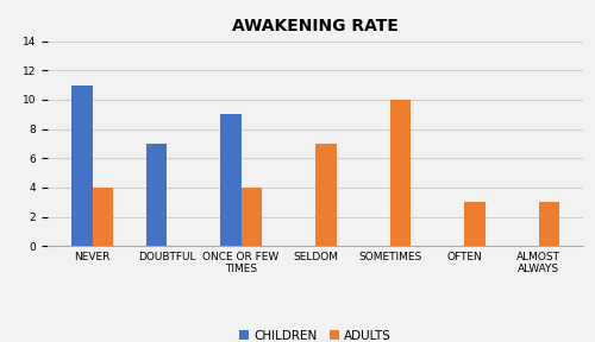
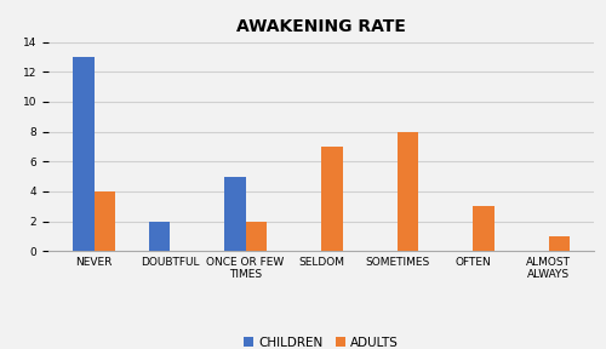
CHILDREN/NEVER: 11 -> 13
CHILDREN/DOUBTFUL: 7 -> 2
CHILDREN/ONCE OR FEW TIMES: 9 -> 5
ADULTS/ONCE OR FEW TIMES: 4 -> 2
ADULTS/SOMETIMES: 10 -> 8
ADULTS/ALMOST ALWAYS: 3 -> 1
